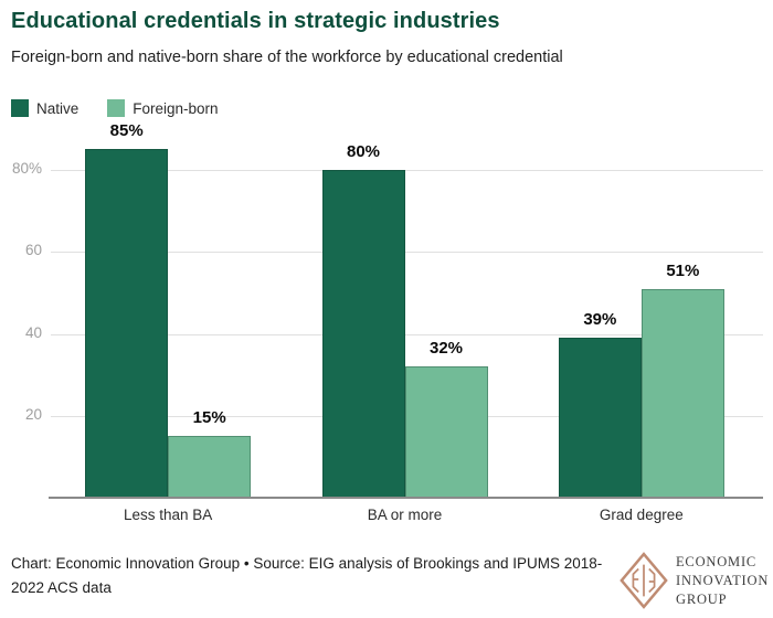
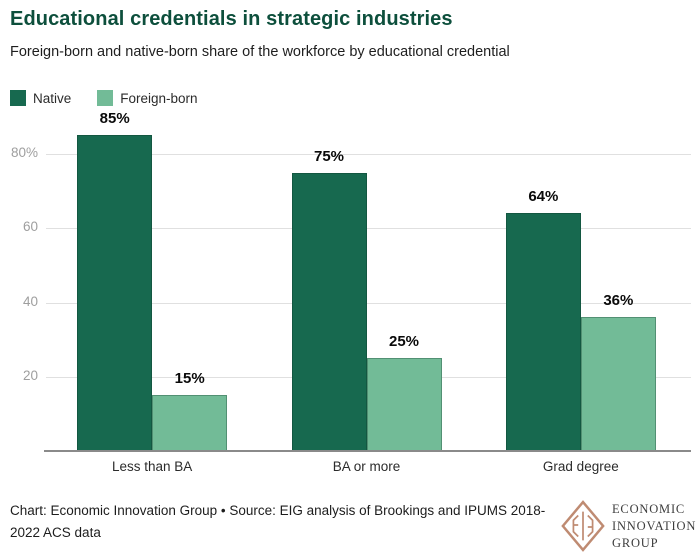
Native/BA or more: 80% -> 75%
Foreign-born/BA or more: 32% -> 25%
Native/Grad degree: 39% -> 64%
Foreign-born/Grad degree: 51% -> 36%
